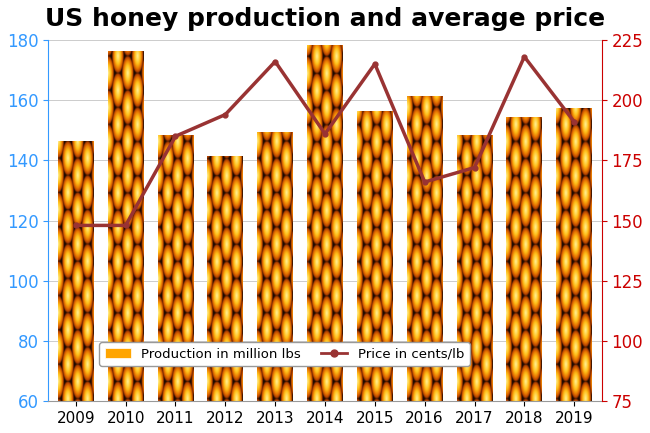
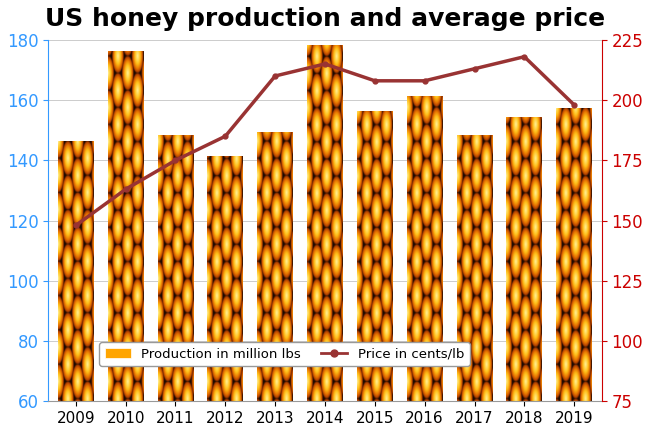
2010: 148 -> 163
2011: 185 -> 175
2012: 194 -> 185
2013: 216 -> 210
2014: 186 -> 215
2015: 215 -> 208
2016: 166 -> 208
2017: 172 -> 213
2019: 191 -> 198
